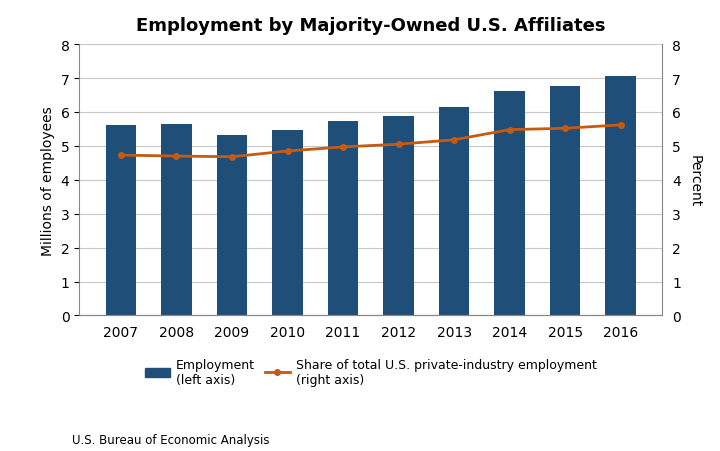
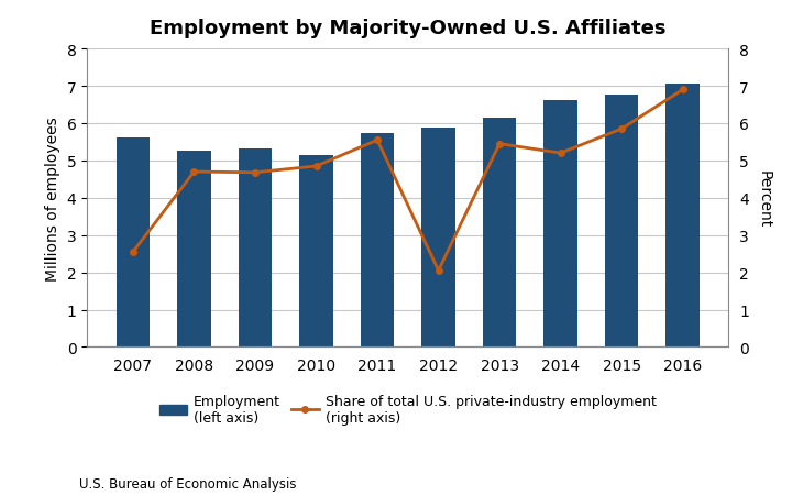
Share of total U.S. private-industry employment (right axis)/2007: 4.73 -> 2.55
Employment (left axis)/2008: 5.65 -> 5.25
Employment (left axis)/2010: 5.48 -> 5.15
Share of total U.S. private-industry employment (right axis)/2011: 4.97 -> 5.55
Share of total U.S. private-industry employment (right axis)/2012: 5.05 -> 2.05
Share of total U.S. private-industry employment (right axis)/2013: 5.18 -> 5.45
Share of total U.S. private-industry employment (right axis)/2014: 5.48 -> 5.20
Share of total U.S. private-industry employment (right axis)/2015: 5.52 -> 5.85
Share of total U.S. private-industry employment (right axis)/2016: 5.62 -> 6.90
